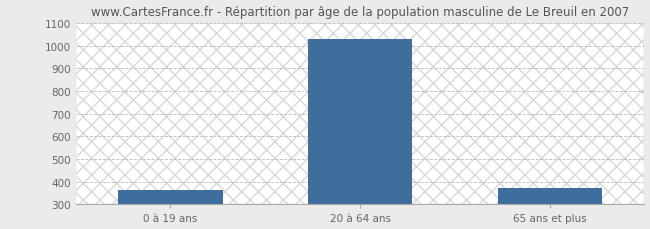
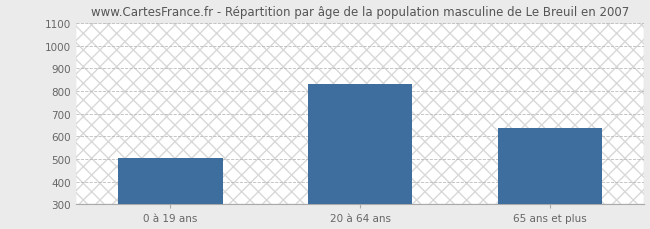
0 à 19 ans: 362 -> 505
20 à 64 ans: 1028 -> 830
65 ans et plus: 372 -> 635
